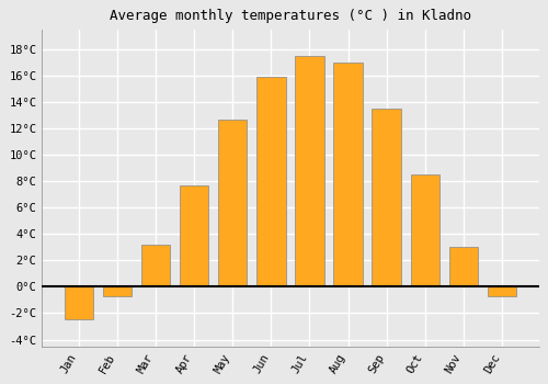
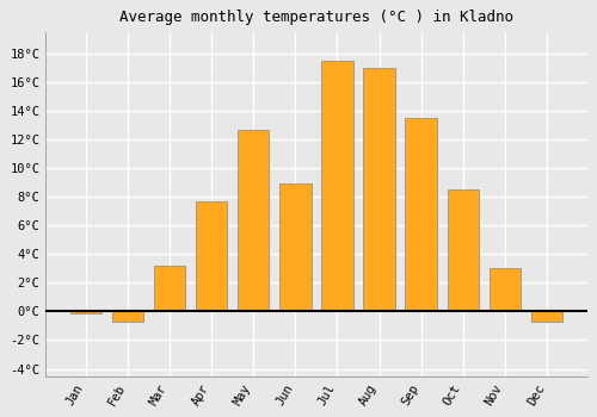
Jan: -2.5°C -> -0.1°C
Jun: 15.9°C -> 8.9°C
